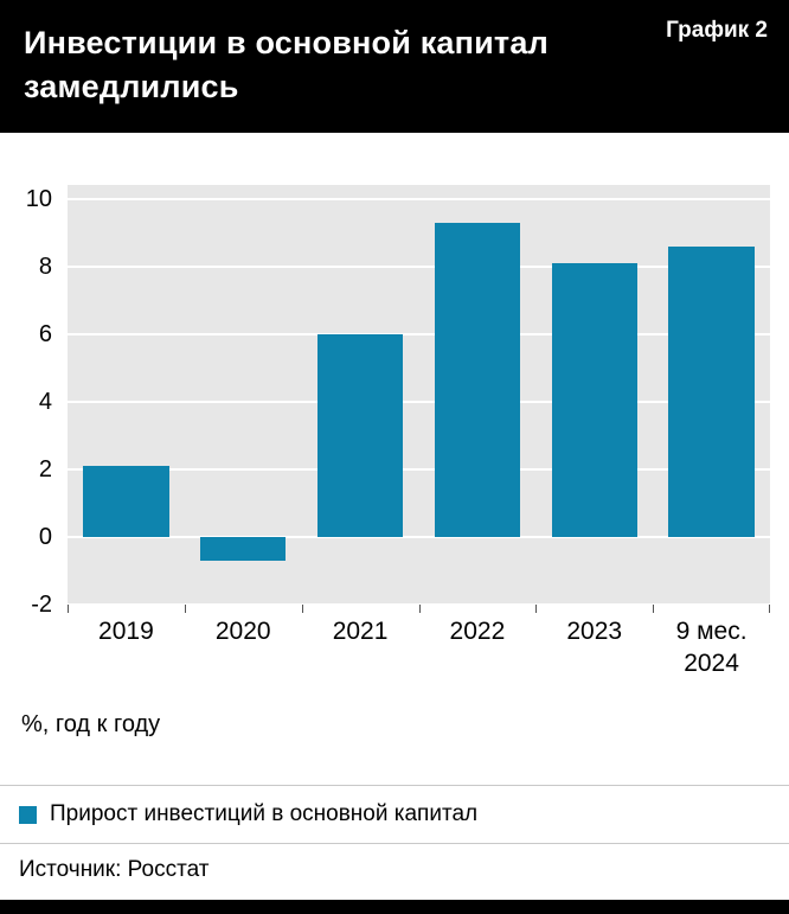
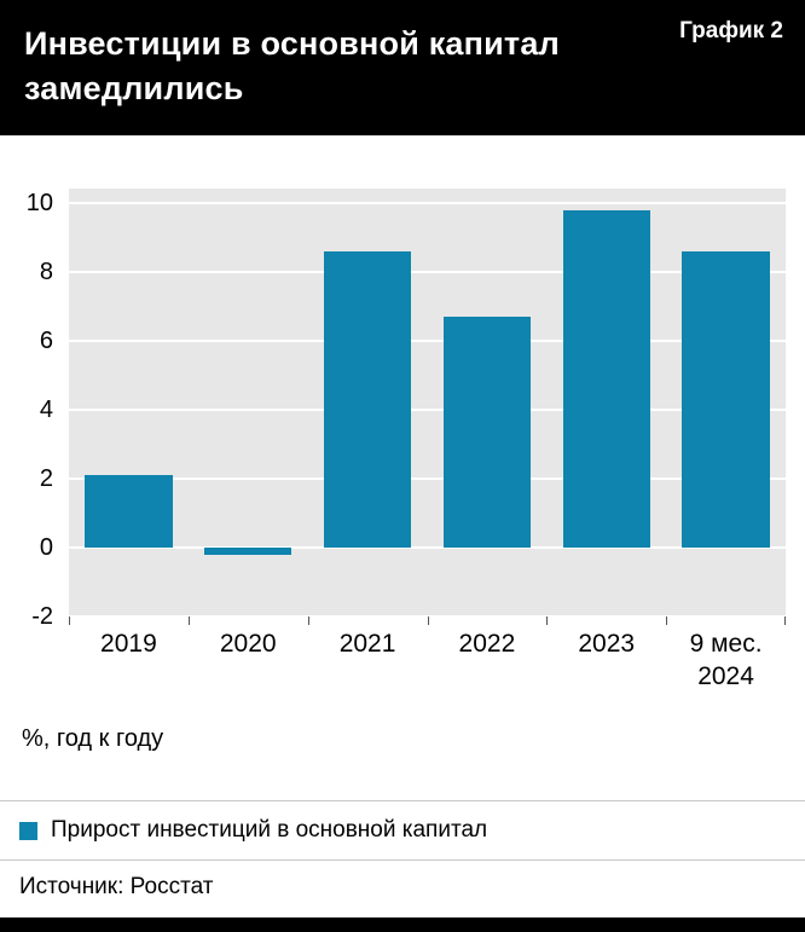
2020: -0.7 -> -0.2
2021: 6.0 -> 8.6
2022: 9.3 -> 6.7
2023: 8.1 -> 9.8
